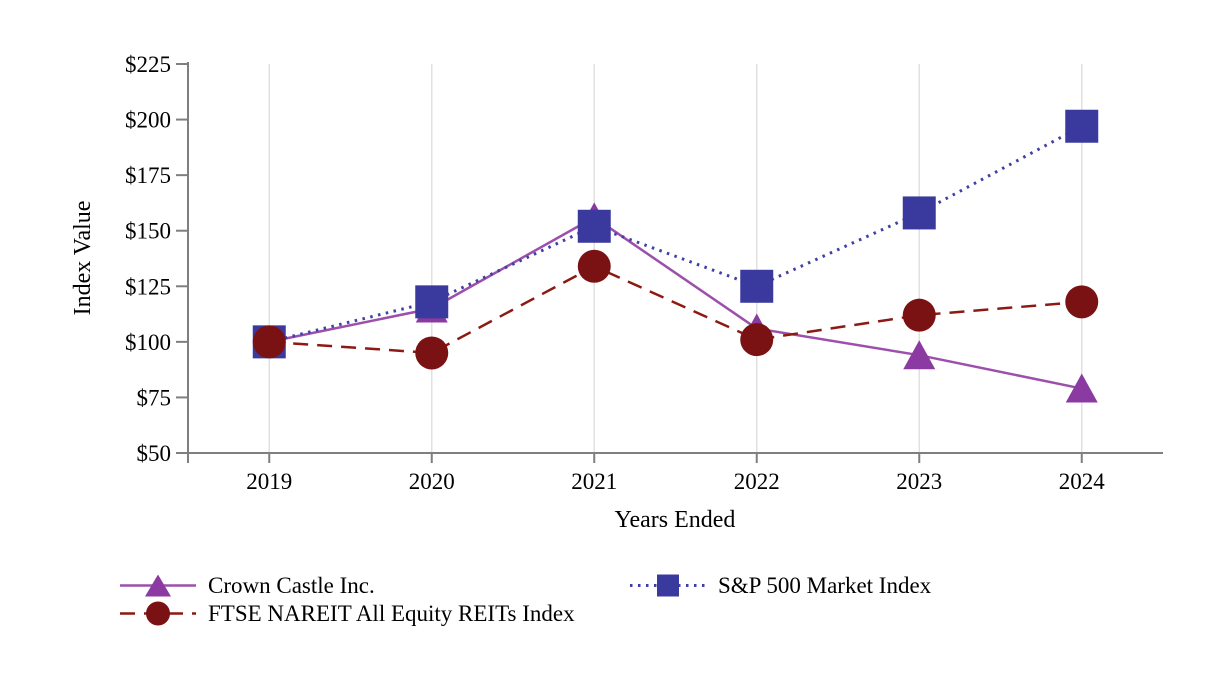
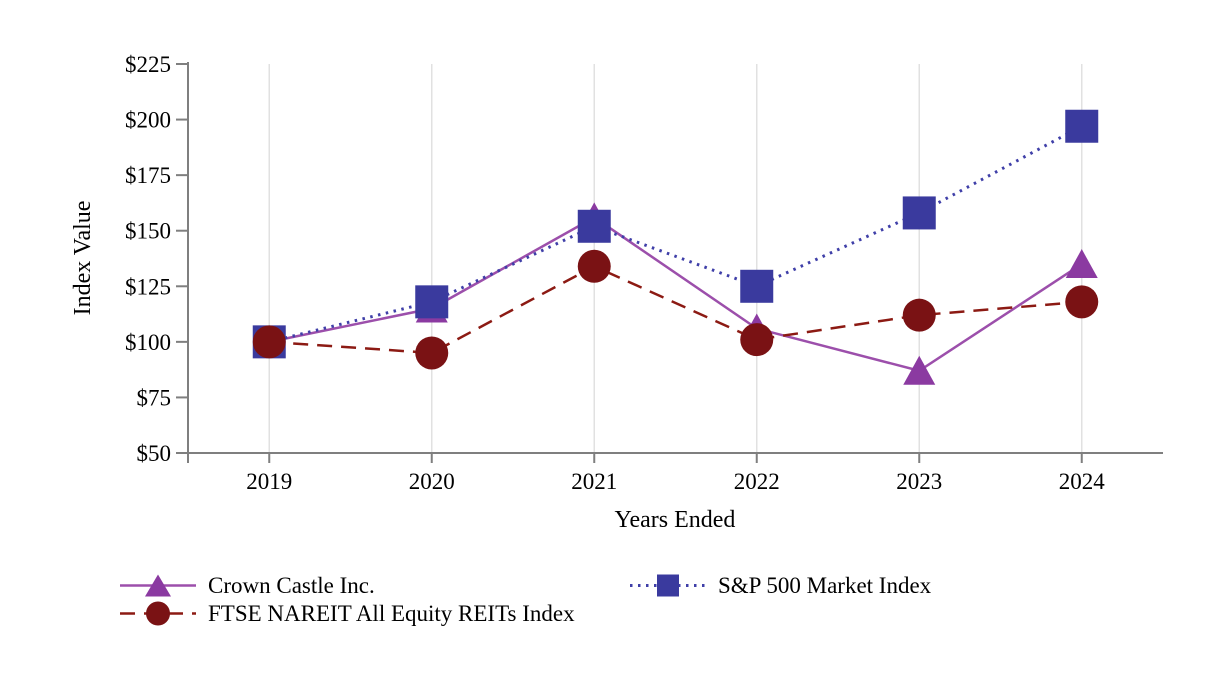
Crown Castle Inc./2023: $94 -> $87
Crown Castle Inc./2024: $79 -> $135
